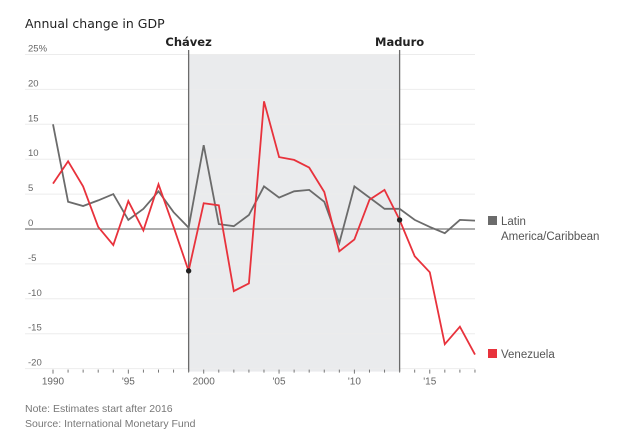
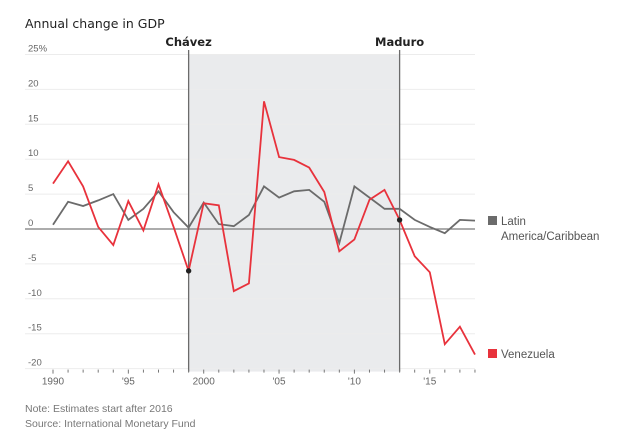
Latin America/Caribbean/1990: 15% -> 1%
Latin America/Caribbean/2000: 12% -> 4%
